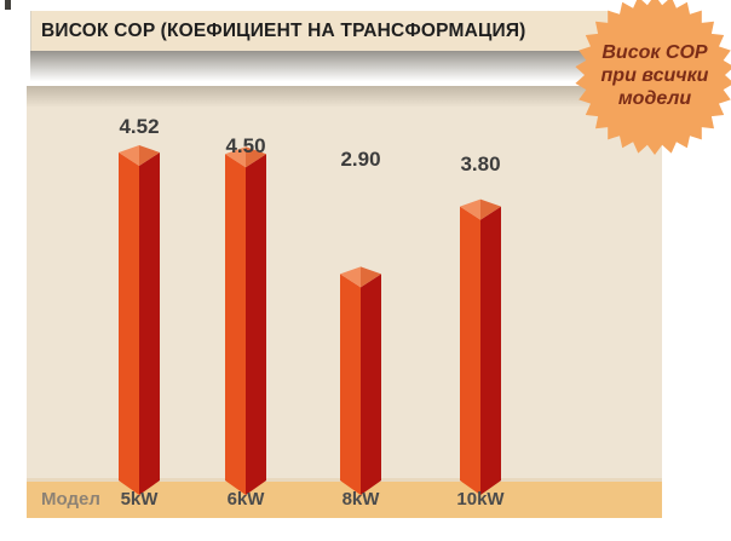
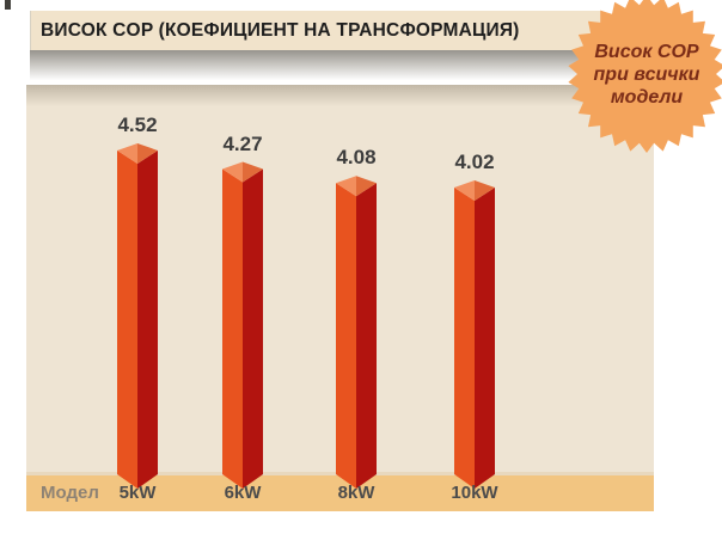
6kW: 4.50 -> 4.27
8kW: 2.90 -> 4.08
10kW: 3.80 -> 4.02
